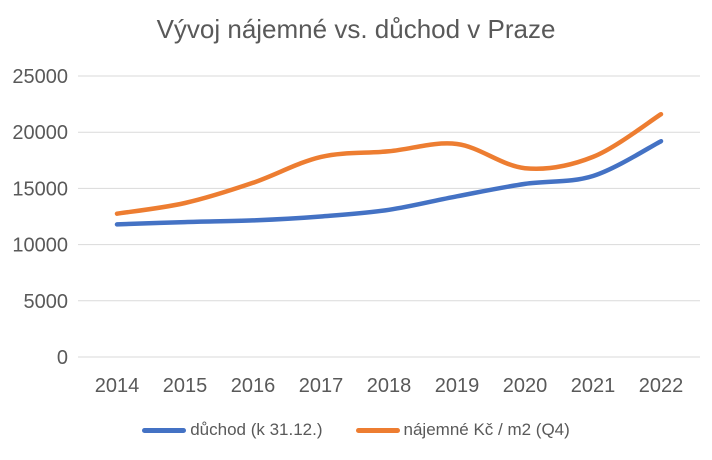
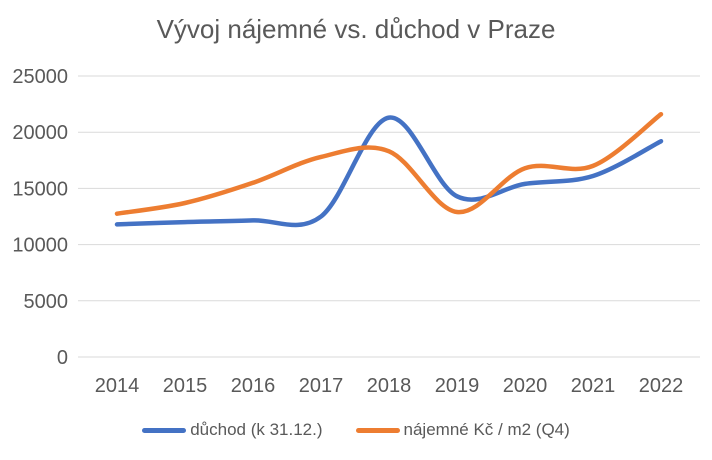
důchod (k 31.12.)/2018: 13100 -> 21300
nájemné Kč / m2 (Q4)/2019: 19000 -> 12900
nájemné Kč / m2 (Q4)/2021: 17800 -> 17000
